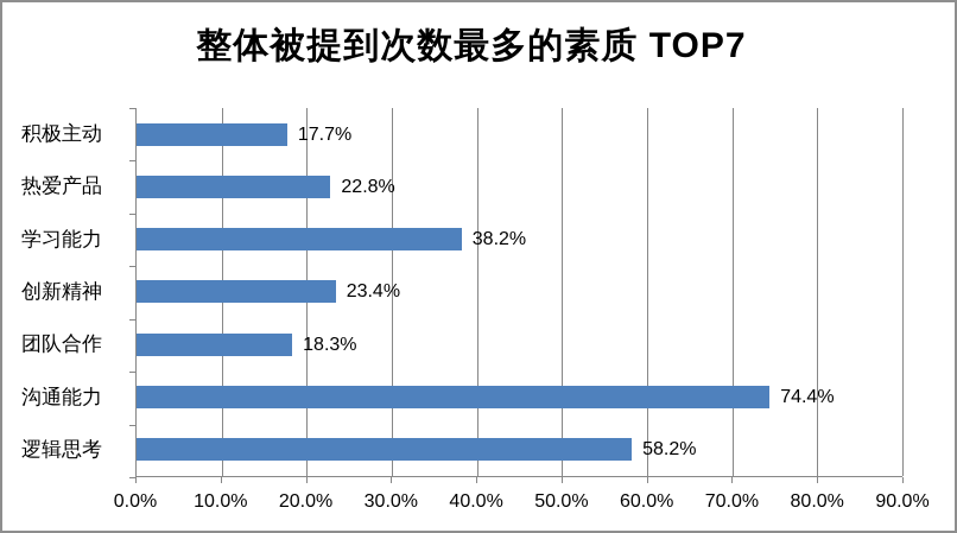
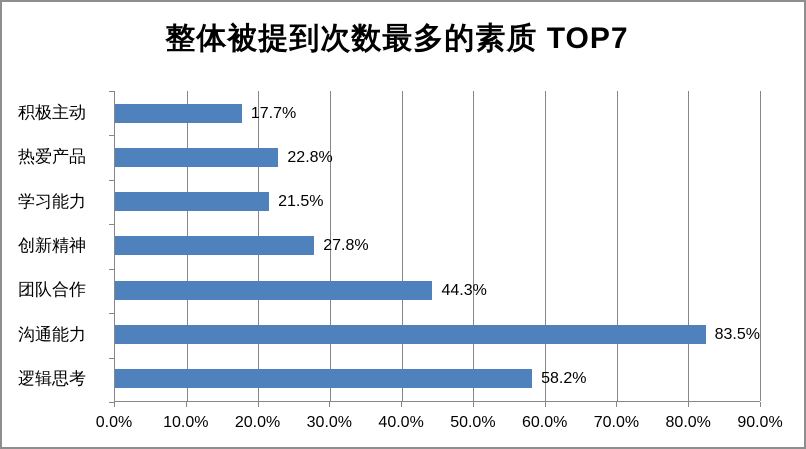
学习能力: 38.2% -> 21.5%
创新精神: 23.4% -> 27.8%
团队合作: 18.3% -> 44.3%
沟通能力: 74.4% -> 83.5%
